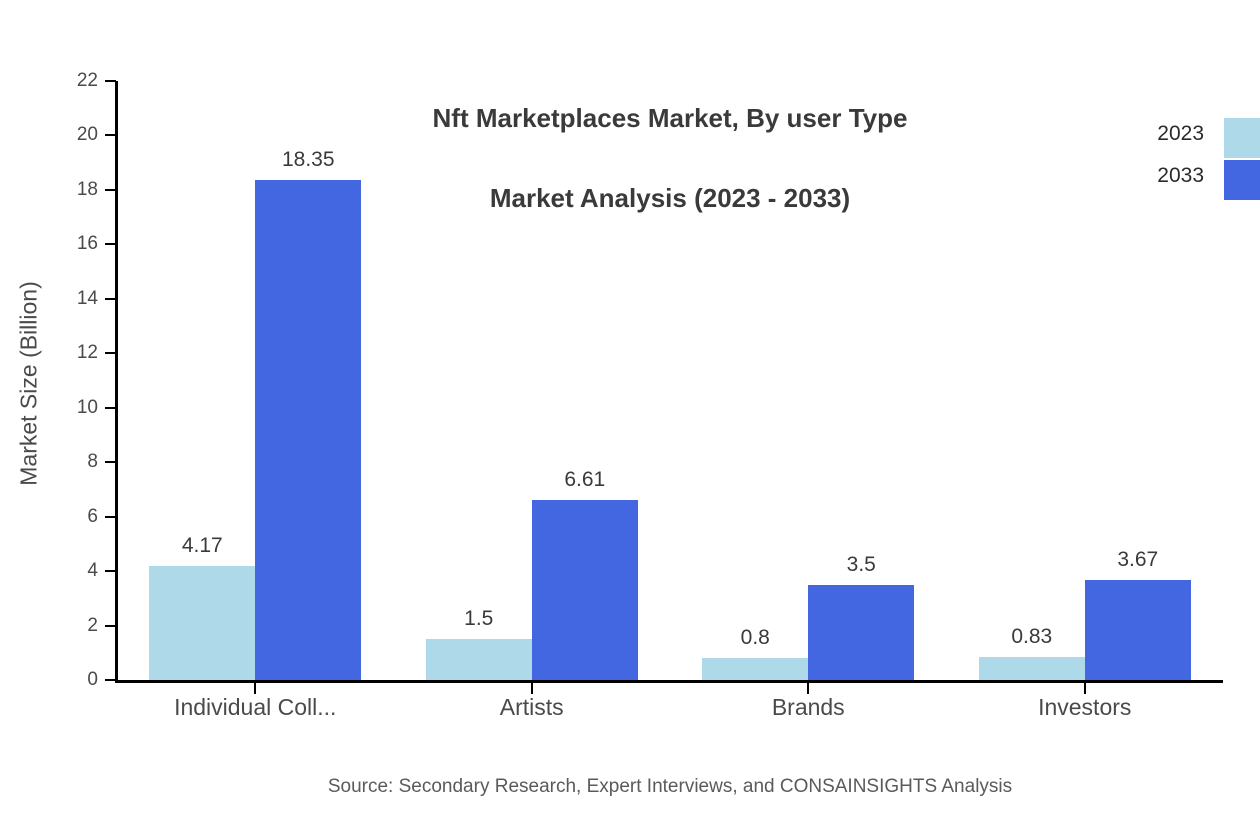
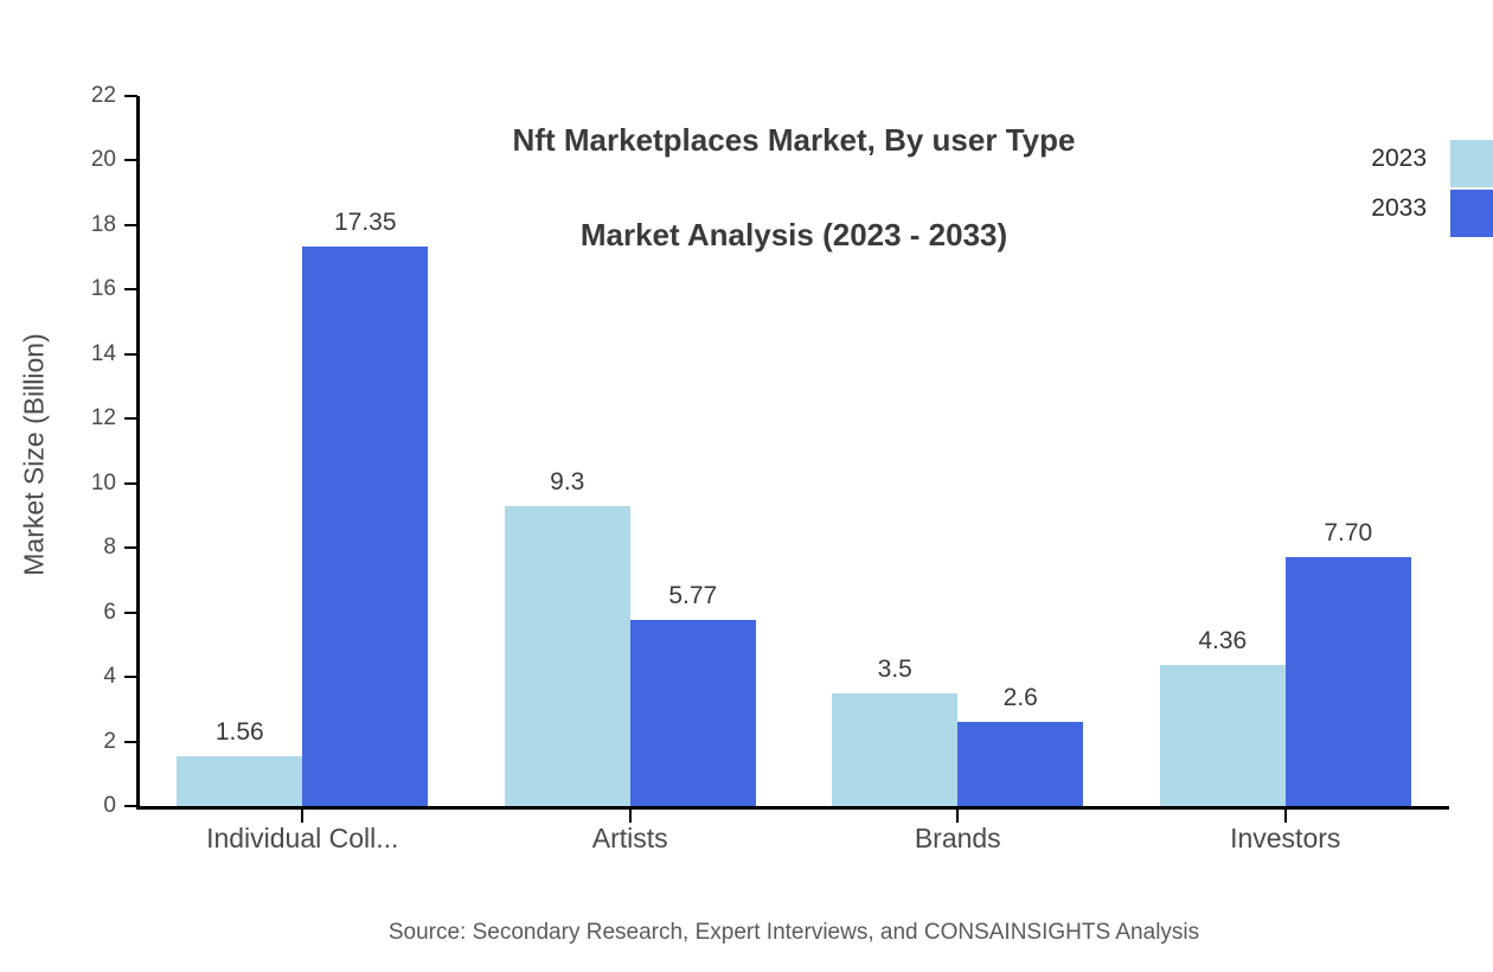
2023/Individual Coll...: 4.17 -> 1.56
2033/Individual Coll...: 18.35 -> 17.35
2023/Artists: 1.5 -> 9.3
2033/Artists: 6.61 -> 5.77
2023/Brands: 0.8 -> 3.5
2033/Brands: 3.5 -> 2.6
2023/Investors: 0.83 -> 4.36
2033/Investors: 3.67 -> 7.70
